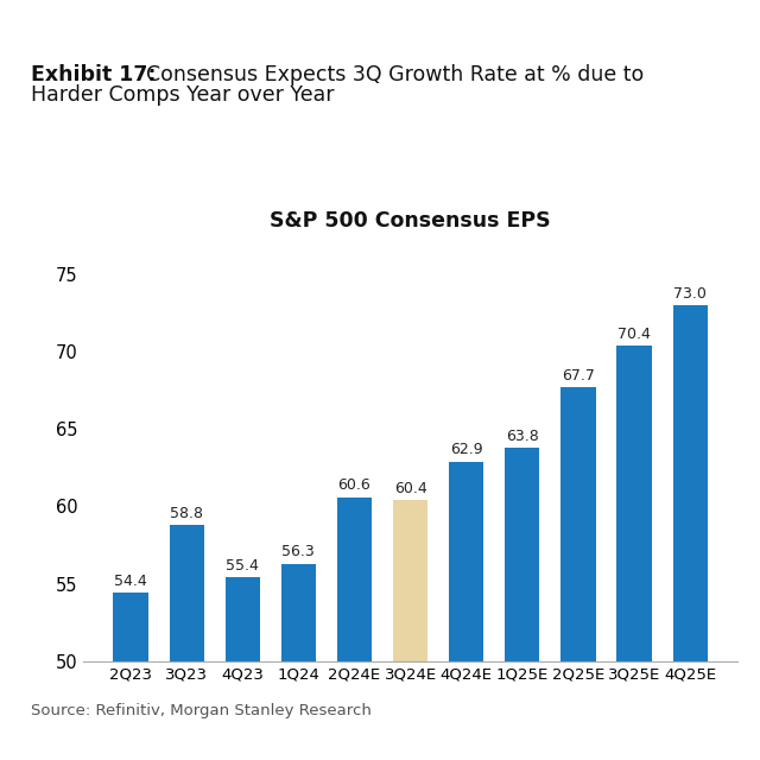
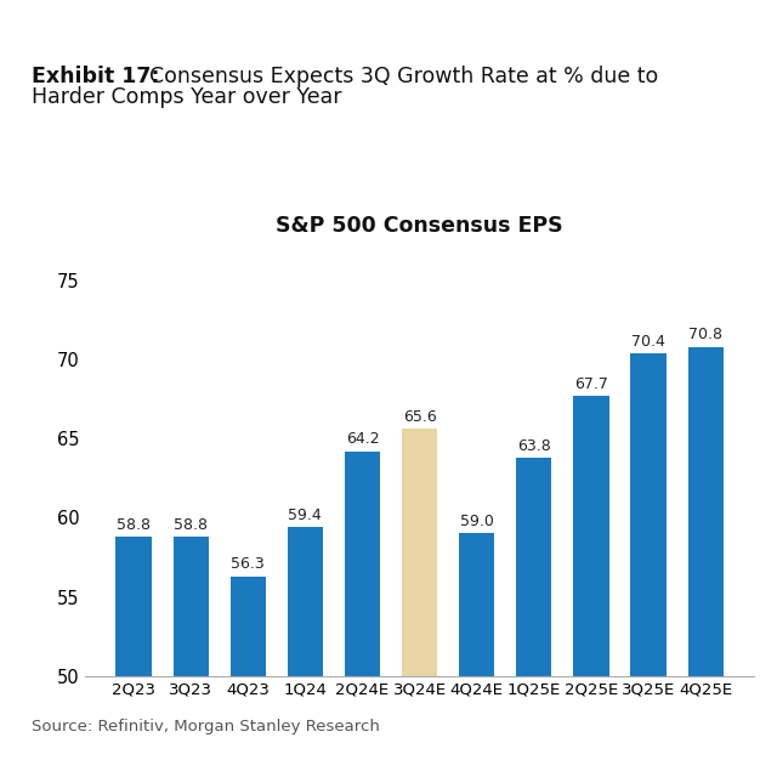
2Q23: 54.4 -> 58.8
4Q23: 55.4 -> 56.3
1Q24: 56.3 -> 59.4
2Q24E: 60.6 -> 64.2
3Q24E: 60.4 -> 65.6
4Q24E: 62.9 -> 59.0
4Q25E: 73.0 -> 70.8
